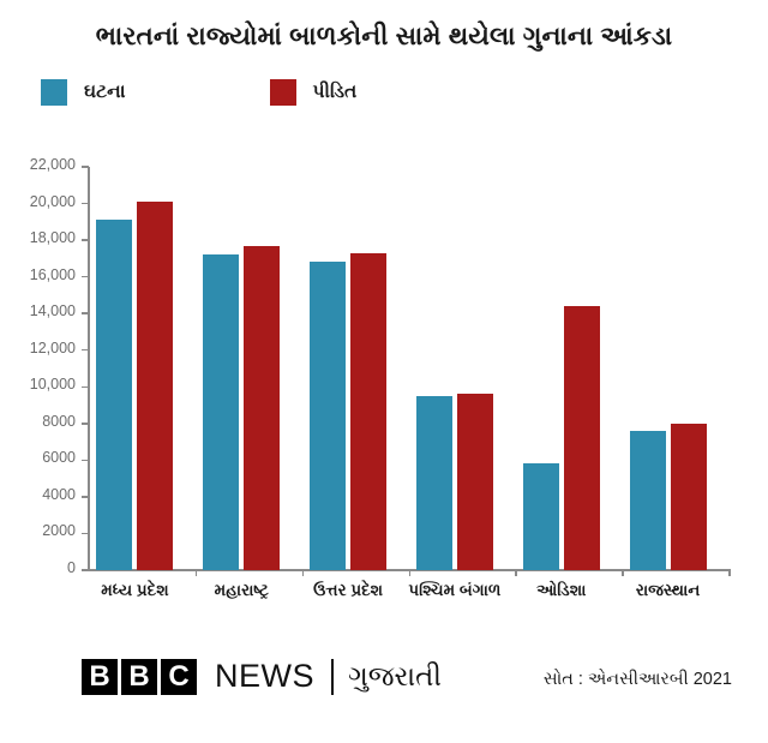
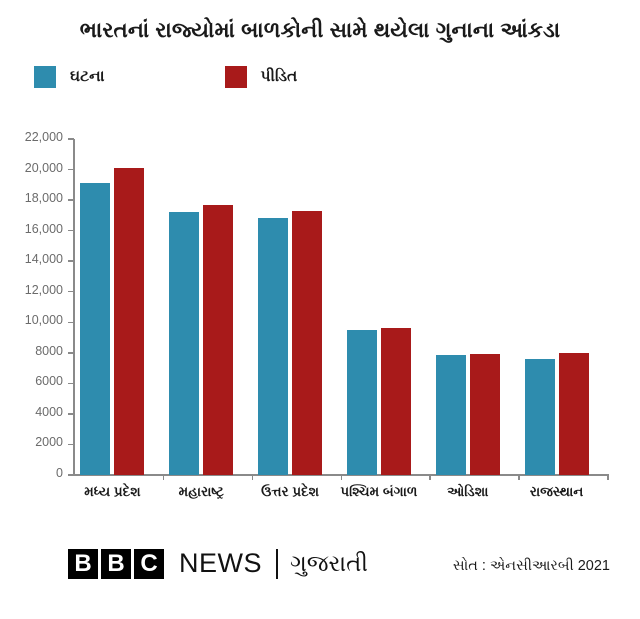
ઘટના/ઓડિશા: 5800 -> 7800
પીડિત/ઓડિશા: 14400 -> 7900
